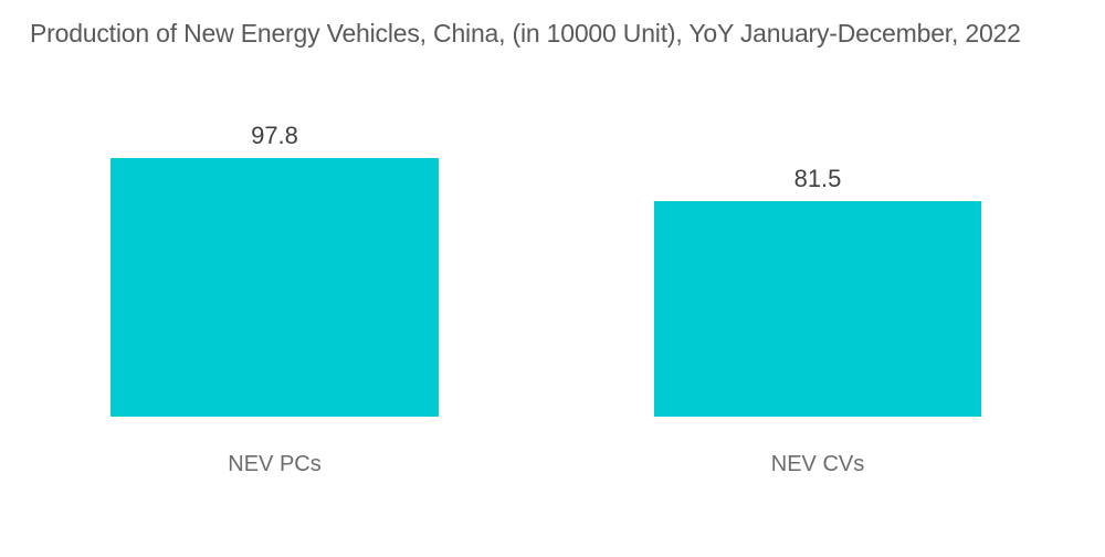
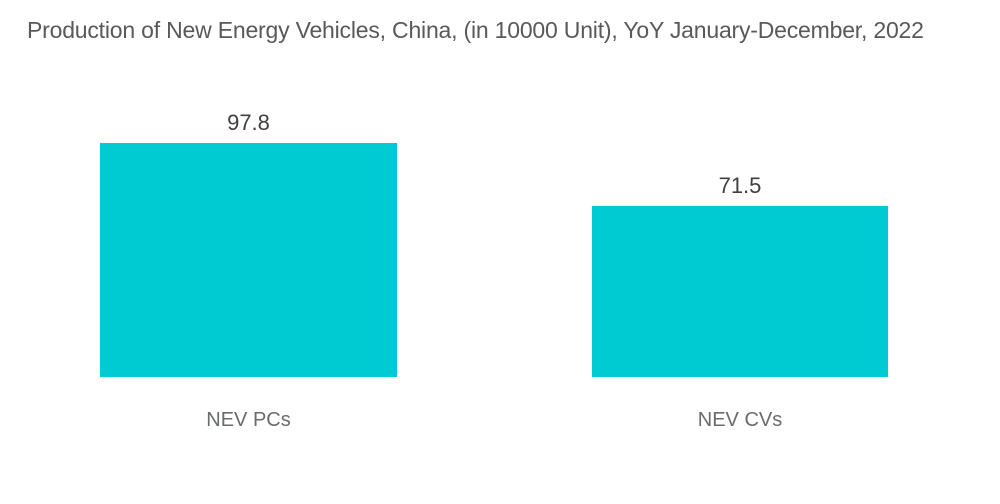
NEV CVs: 81.5 -> 71.5
